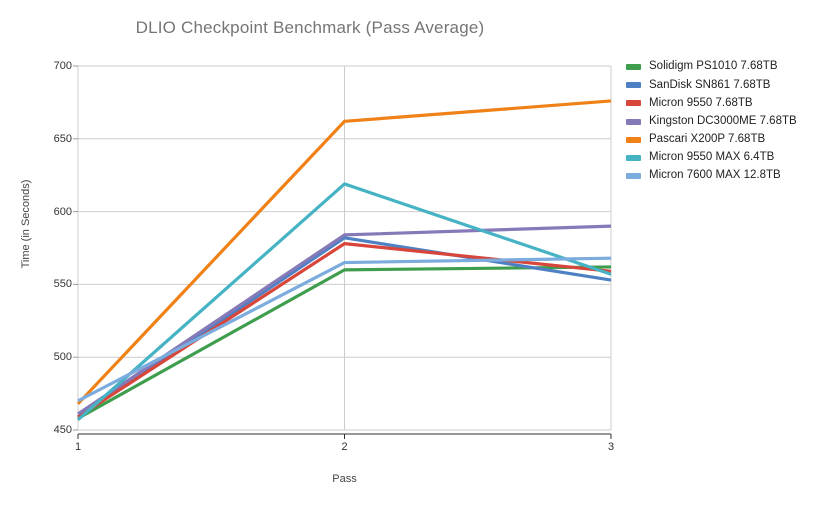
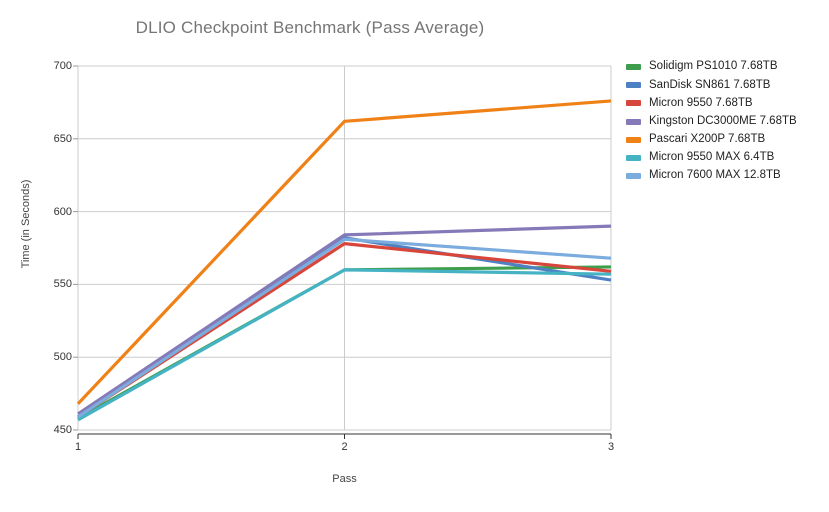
Micron 7600 MAX 12.8TB/1: 470 -> 459
Micron 9550 MAX 6.4TB/2: 619 -> 560
Micron 7600 MAX 12.8TB/2: 565 -> 581
